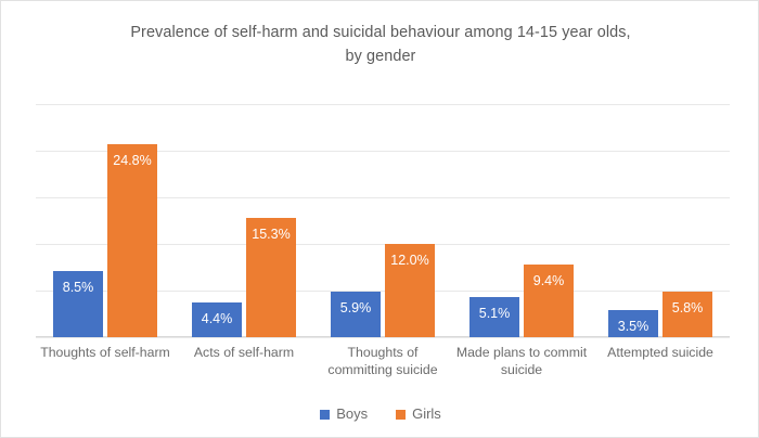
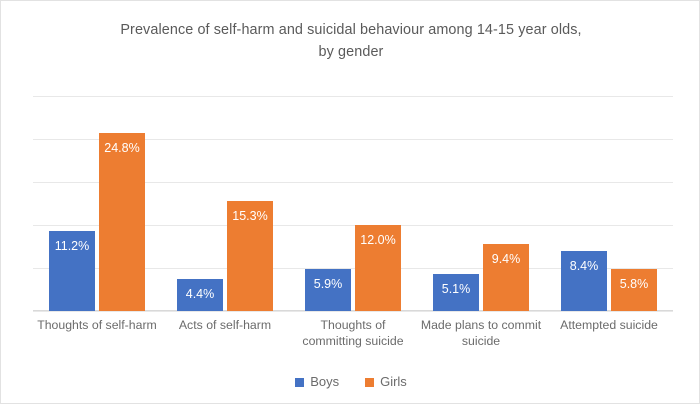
Boys/Thoughts of self-harm: 8.5% -> 11.2%
Boys/Attempted suicide: 3.5% -> 8.4%
